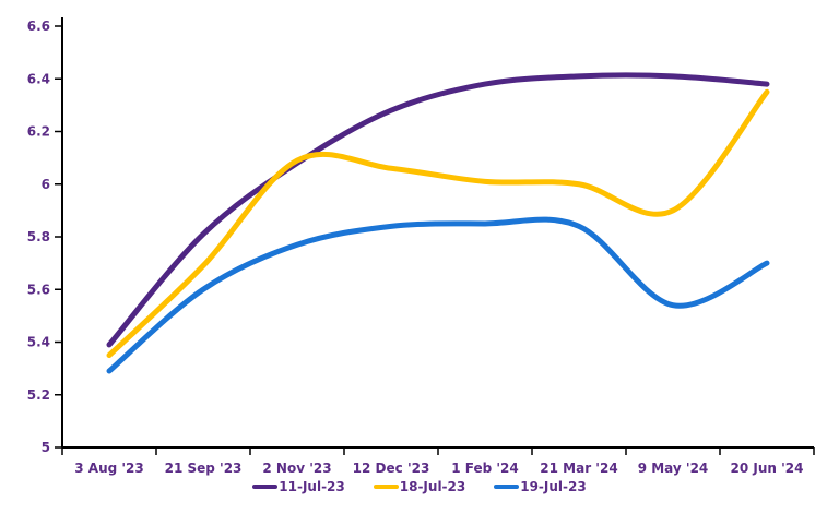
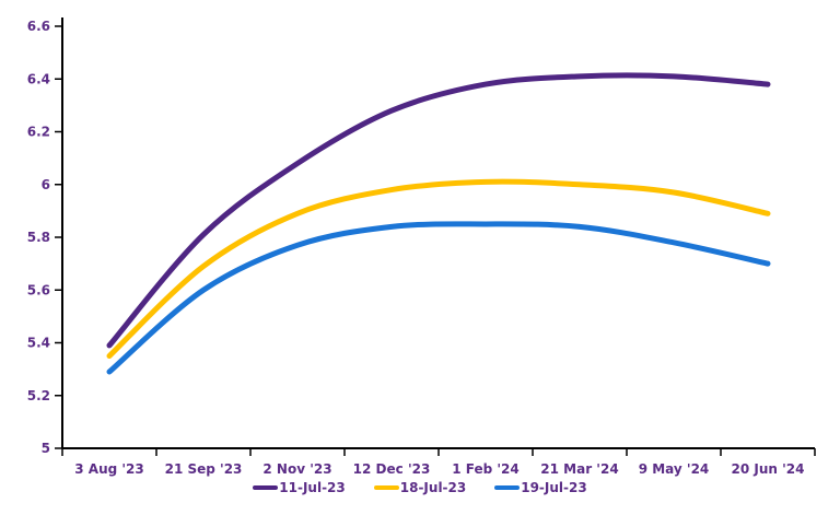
18-Jul-23/2 Nov '23: 6.09 -> 5.89
18-Jul-23/12 Dec '23: 6.06 -> 5.98
18-Jul-23/9 May '24: 5.90 -> 5.97
19-Jul-23/9 May '24: 5.54 -> 5.78
18-Jul-23/20 Jun '24: 6.35 -> 5.89
